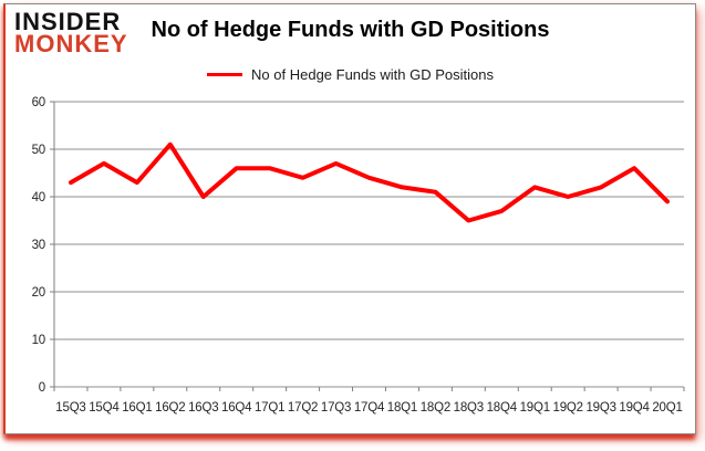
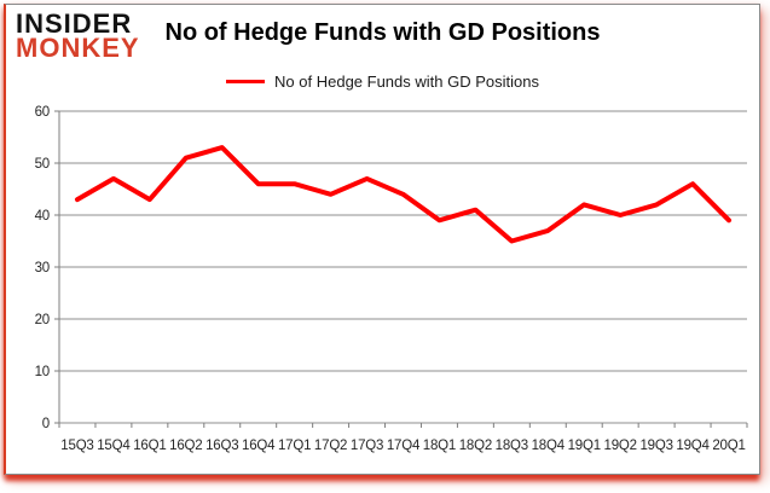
16Q3: 40 -> 53
18Q1: 42 -> 39
